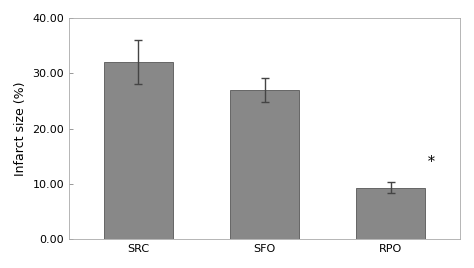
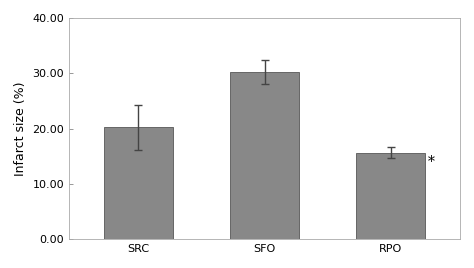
SRC: 32.0 -> 20.2
SFO: 27.0 -> 30.2
RPO: 9.3 -> 15.6
